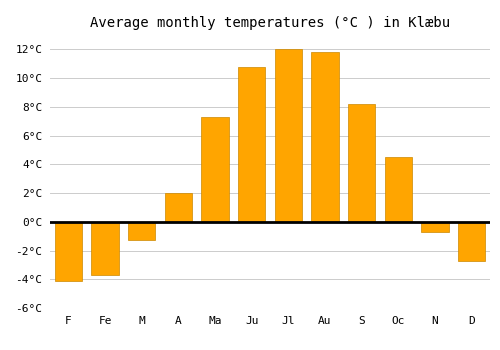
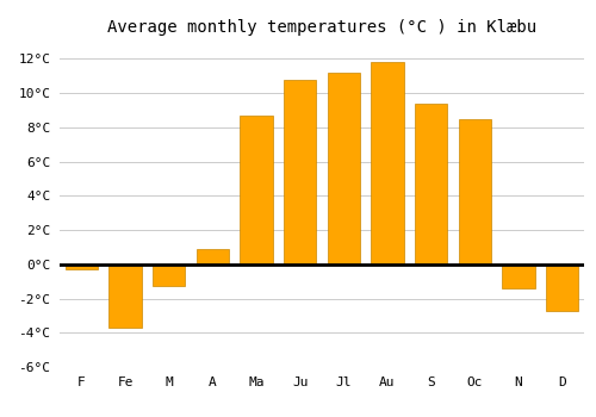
F: -4.1°C -> -0.3°C
A: 2.0°C -> 0.9°C
Ma: 7.3°C -> 8.7°C
Jl: 12.0°C -> 11.2°C
S: 8.2°C -> 9.4°C
Oc: 4.5°C -> 8.5°C
N: -0.7°C -> -1.4°C
